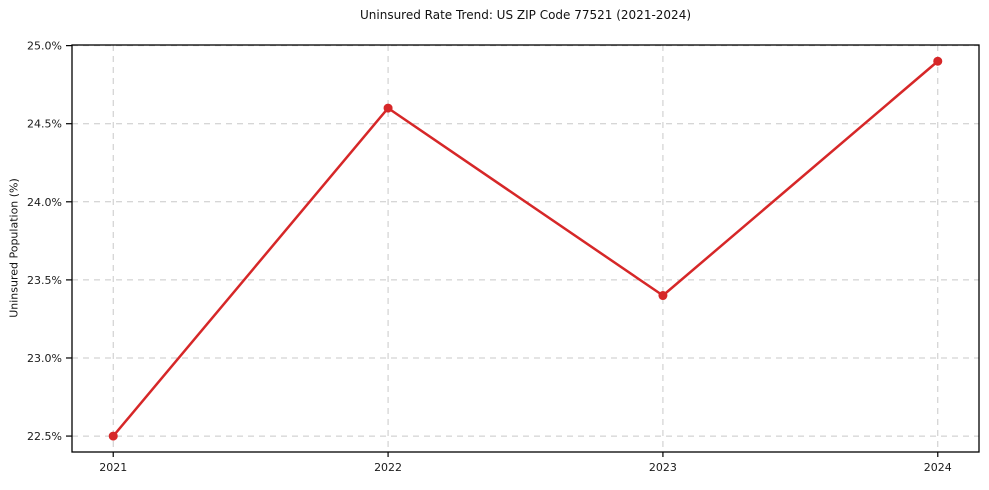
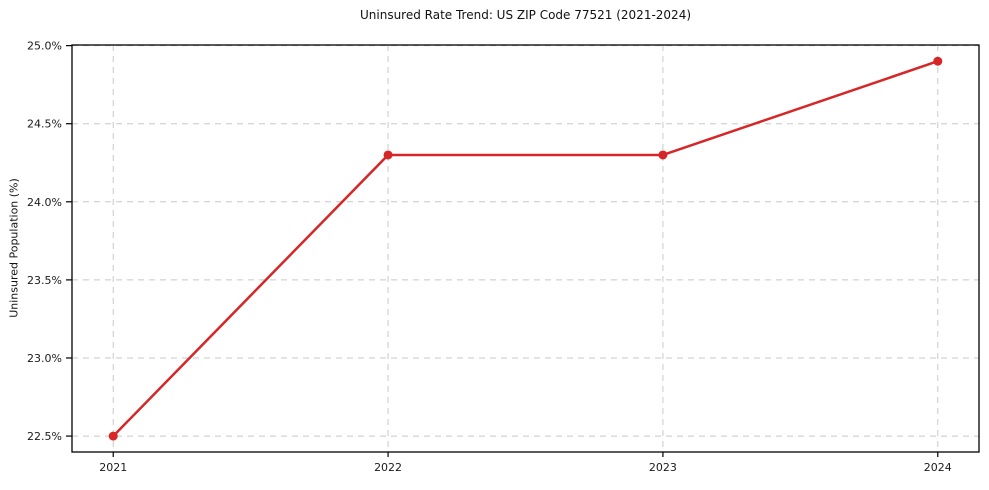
2022: 24.6% -> 24.3%
2023: 23.4% -> 24.3%
